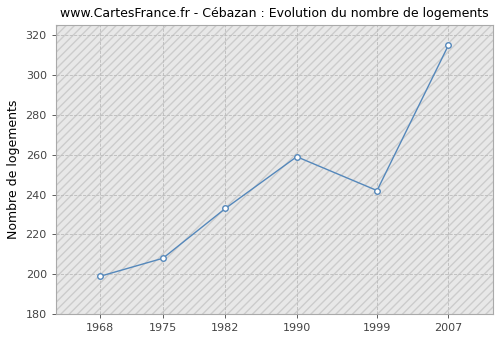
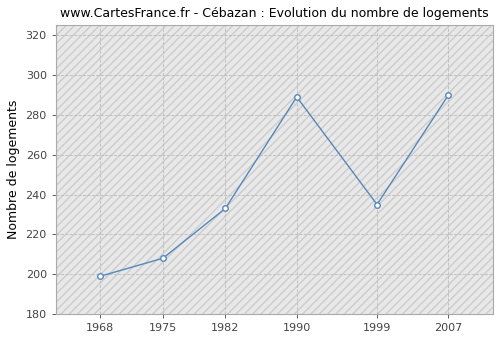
1990: 259 -> 289
1999: 242 -> 235
2007: 315 -> 290
